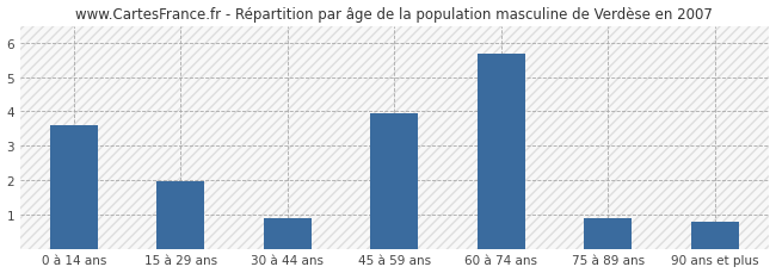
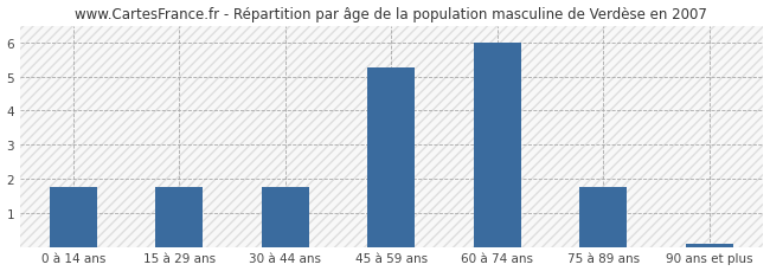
0 à 14 ans: 3.60 -> 1.75
15 à 29 ans: 1.95 -> 1.75
30 à 44 ans: 0.90 -> 1.75
45 à 59 ans: 3.95 -> 5.25
60 à 74 ans: 5.70 -> 6.00
75 à 89 ans: 0.90 -> 1.75
90 ans et plus: 0.80 -> 0.08
